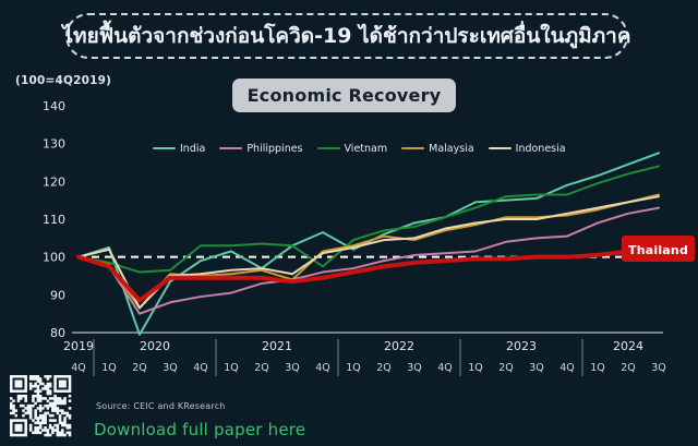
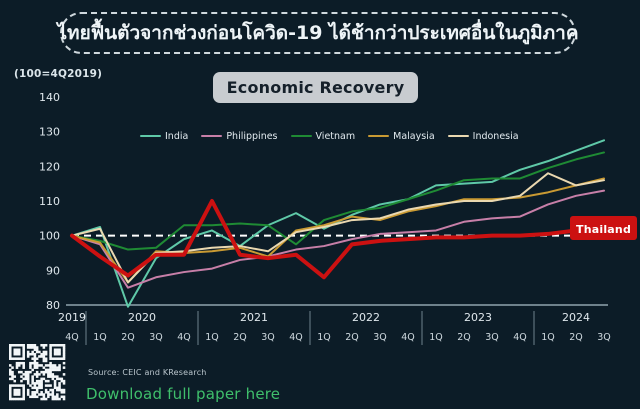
Thailand/2020 1Q: 98 -> 94
Thailand/2021 1Q: 94 -> 110
Thailand/2022 1Q: 96 -> 88
Indonesia/2024 1Q: 113 -> 118
